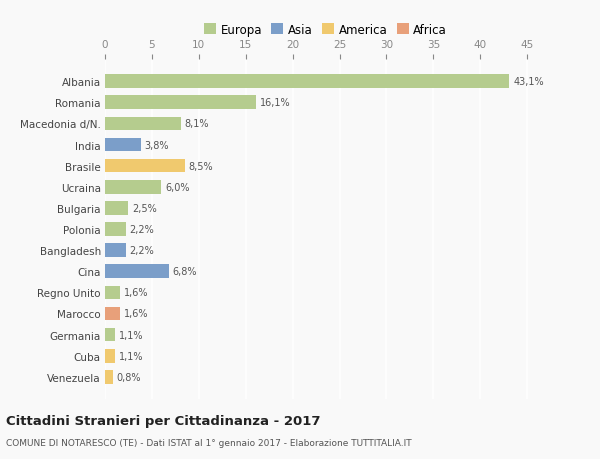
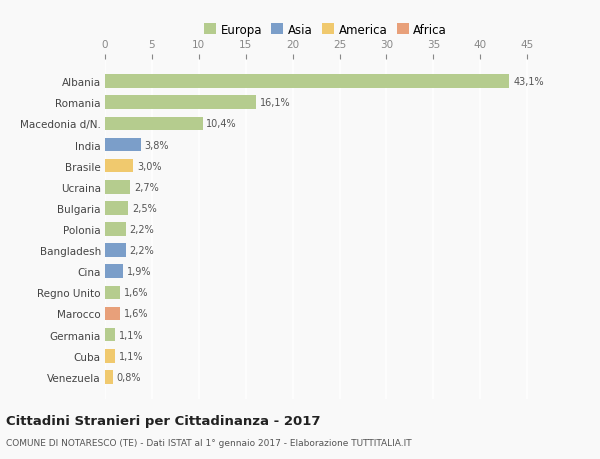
Macedonia d/N.: 8,1% -> 10,4%
Brasile: 8,5% -> 3,0%
Ucraina: 6,0% -> 2,7%
Cina: 6,8% -> 1,9%
